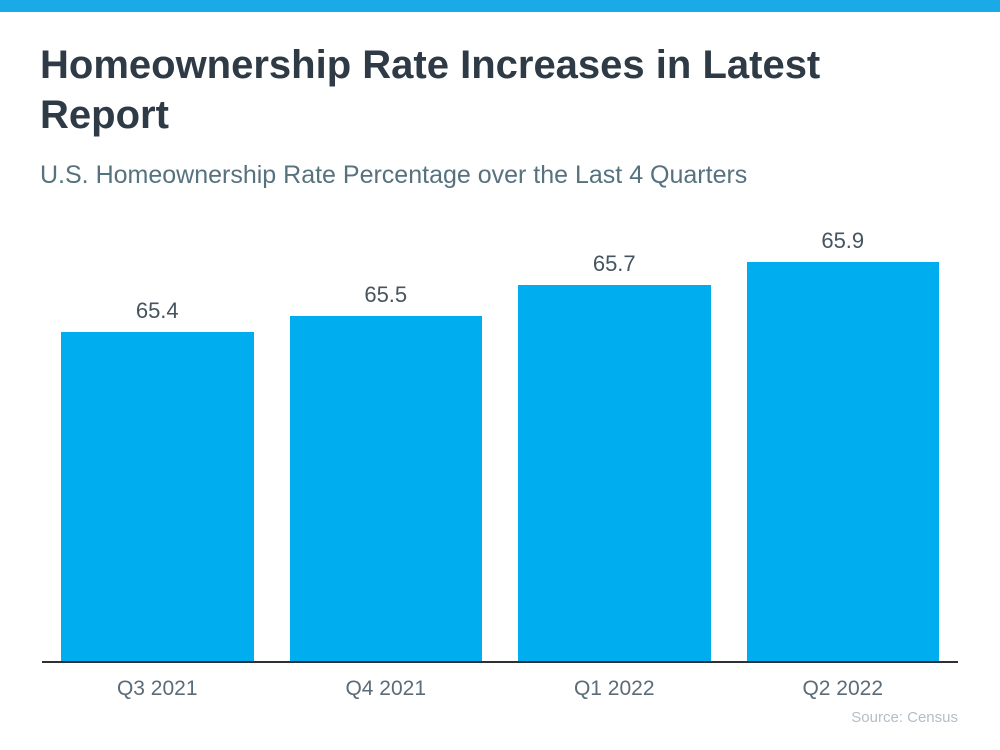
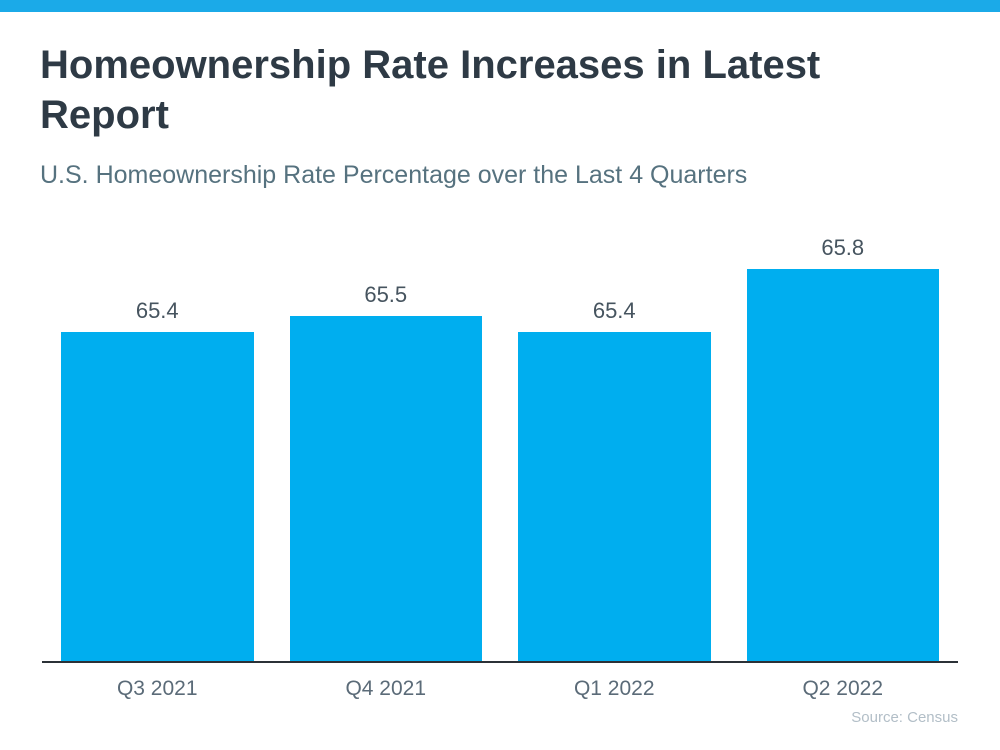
Q1 2022: 65.7 -> 65.4
Q2 2022: 65.9 -> 65.8
